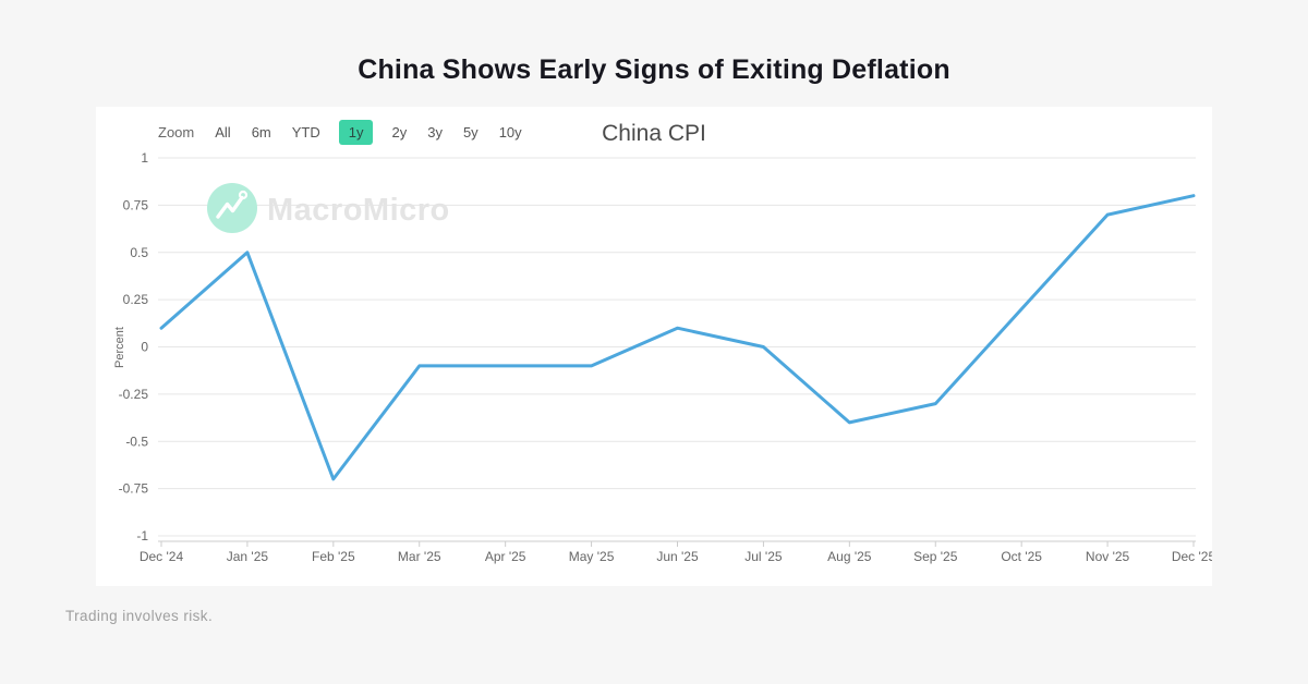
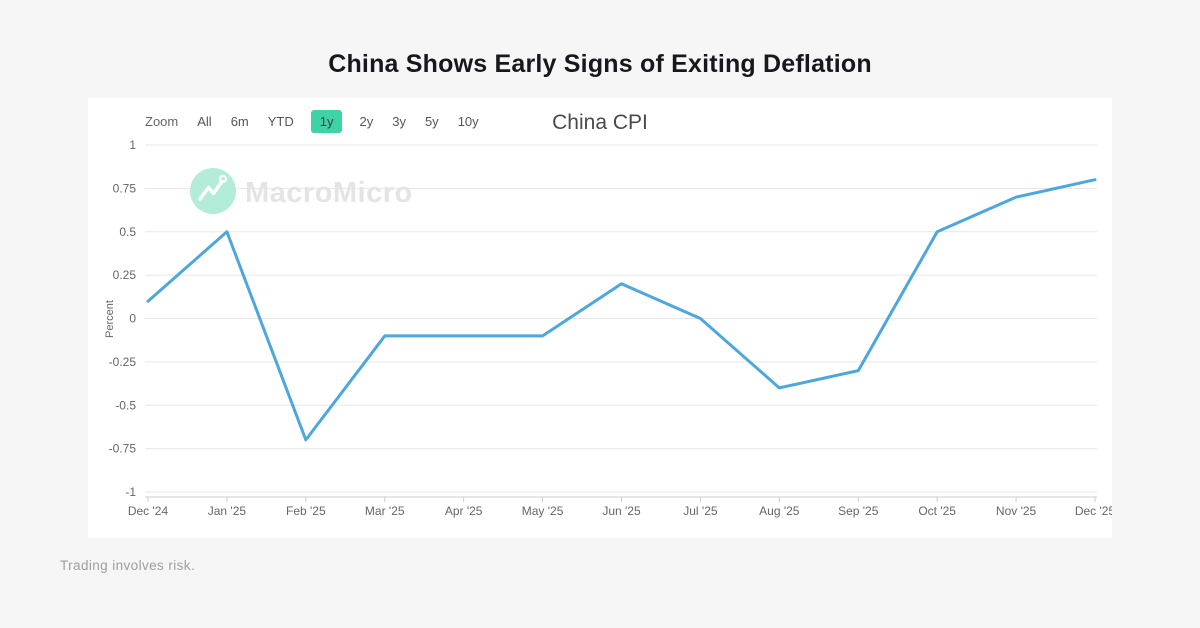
Jun '25: 0.1 -> 0.2
Oct '25: 0.2 -> 0.5
